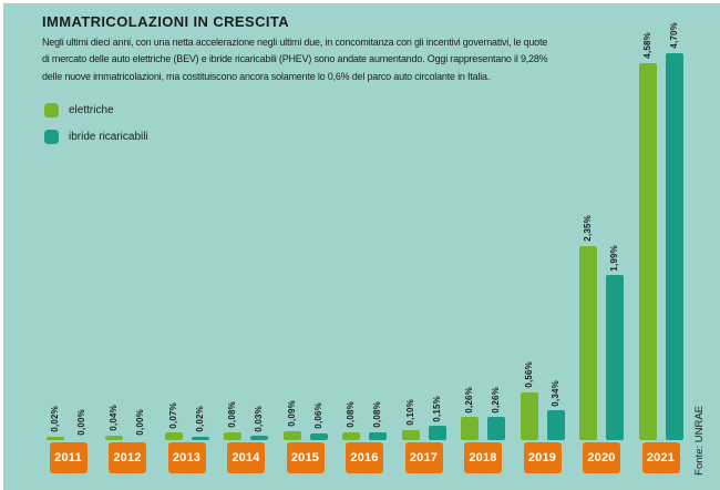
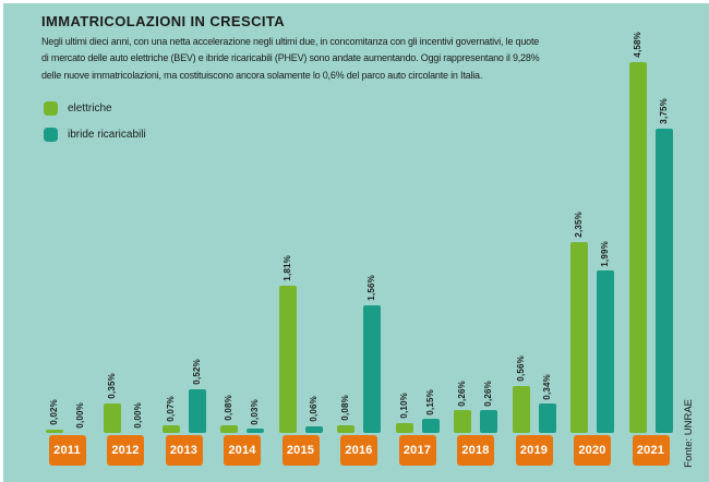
elettriche/2012: 0,04% -> 0,35%
ibride ricaricabili/2013: 0,02% -> 0,52%
elettriche/2015: 0,09% -> 1,81%
ibride ricaricabili/2016: 0,08% -> 1,56%
ibride ricaricabili/2021: 4,70% -> 3,75%
